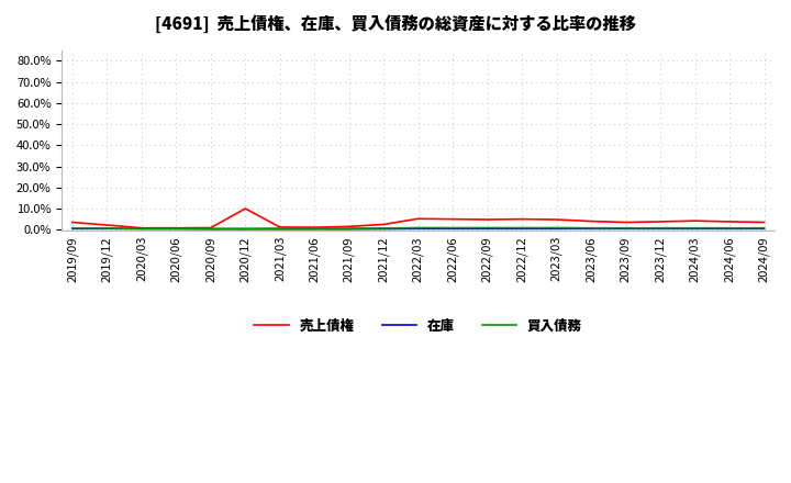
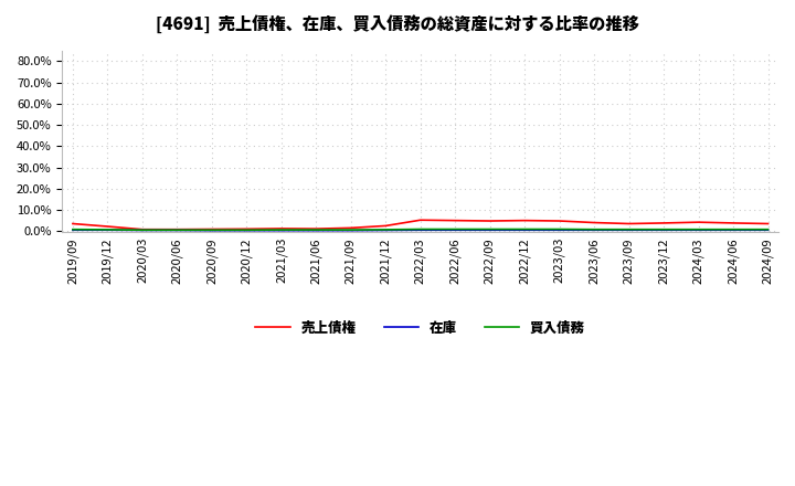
売上債権/2020/12: 10% -> 1%
